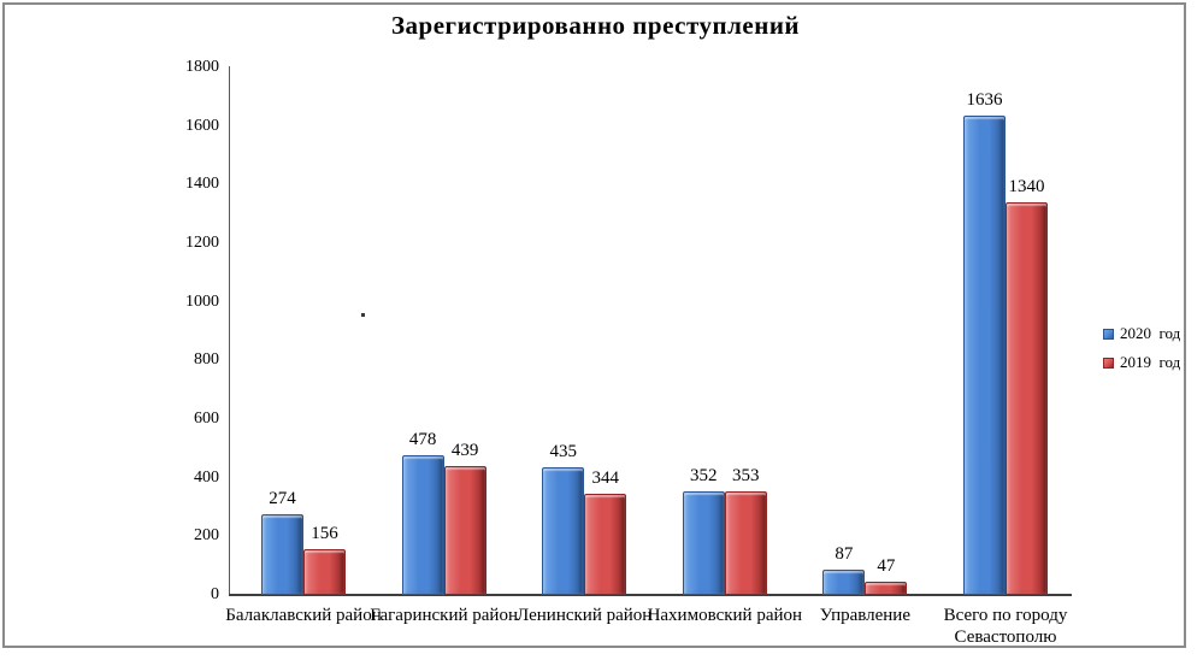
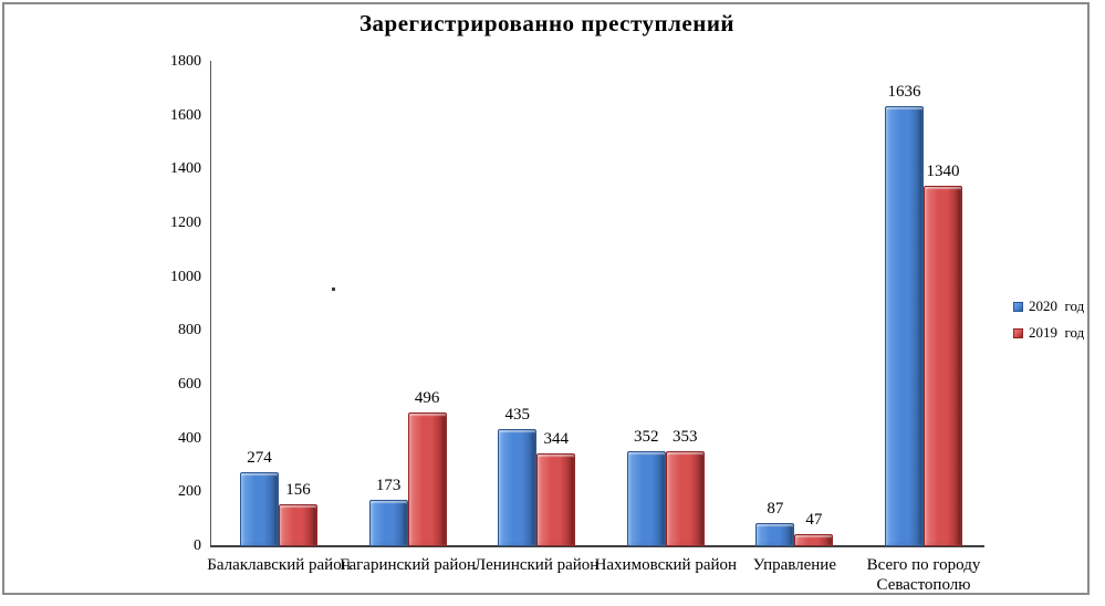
2020 год/Гагаринский район: 478 -> 173
2019 год/Гагаринский район: 439 -> 496
